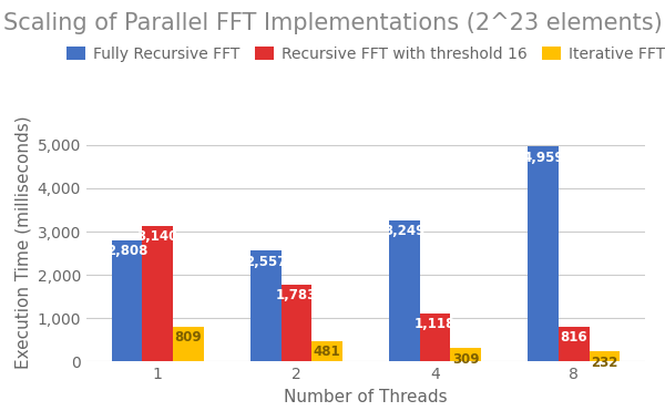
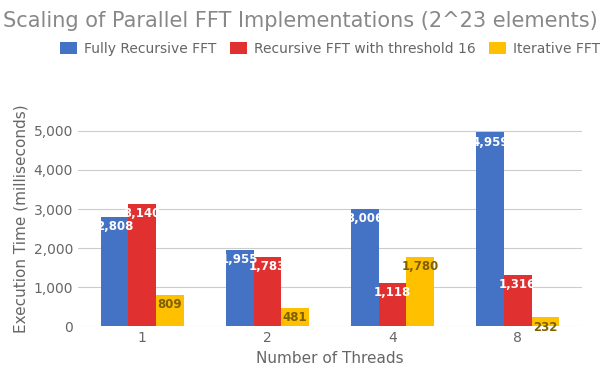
Fully Recursive FFT/2: 2,557 -> 1,955
Fully Recursive FFT/4: 3,249 -> 3,006
Iterative FFT/4: 309 -> 1,780
Recursive FFT with threshold 16/8: 816 -> 1,316
